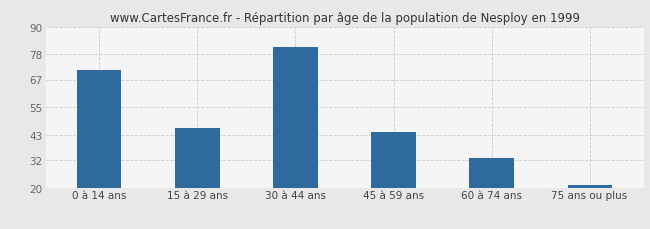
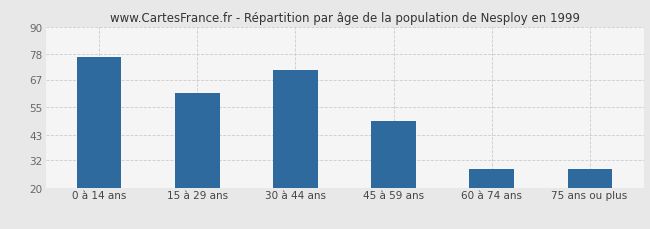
0 à 14 ans: 71 -> 77
15 à 29 ans: 46 -> 61
30 à 44 ans: 81 -> 71
45 à 59 ans: 44 -> 49
60 à 74 ans: 33 -> 28
75 ans ou plus: 21 -> 28
